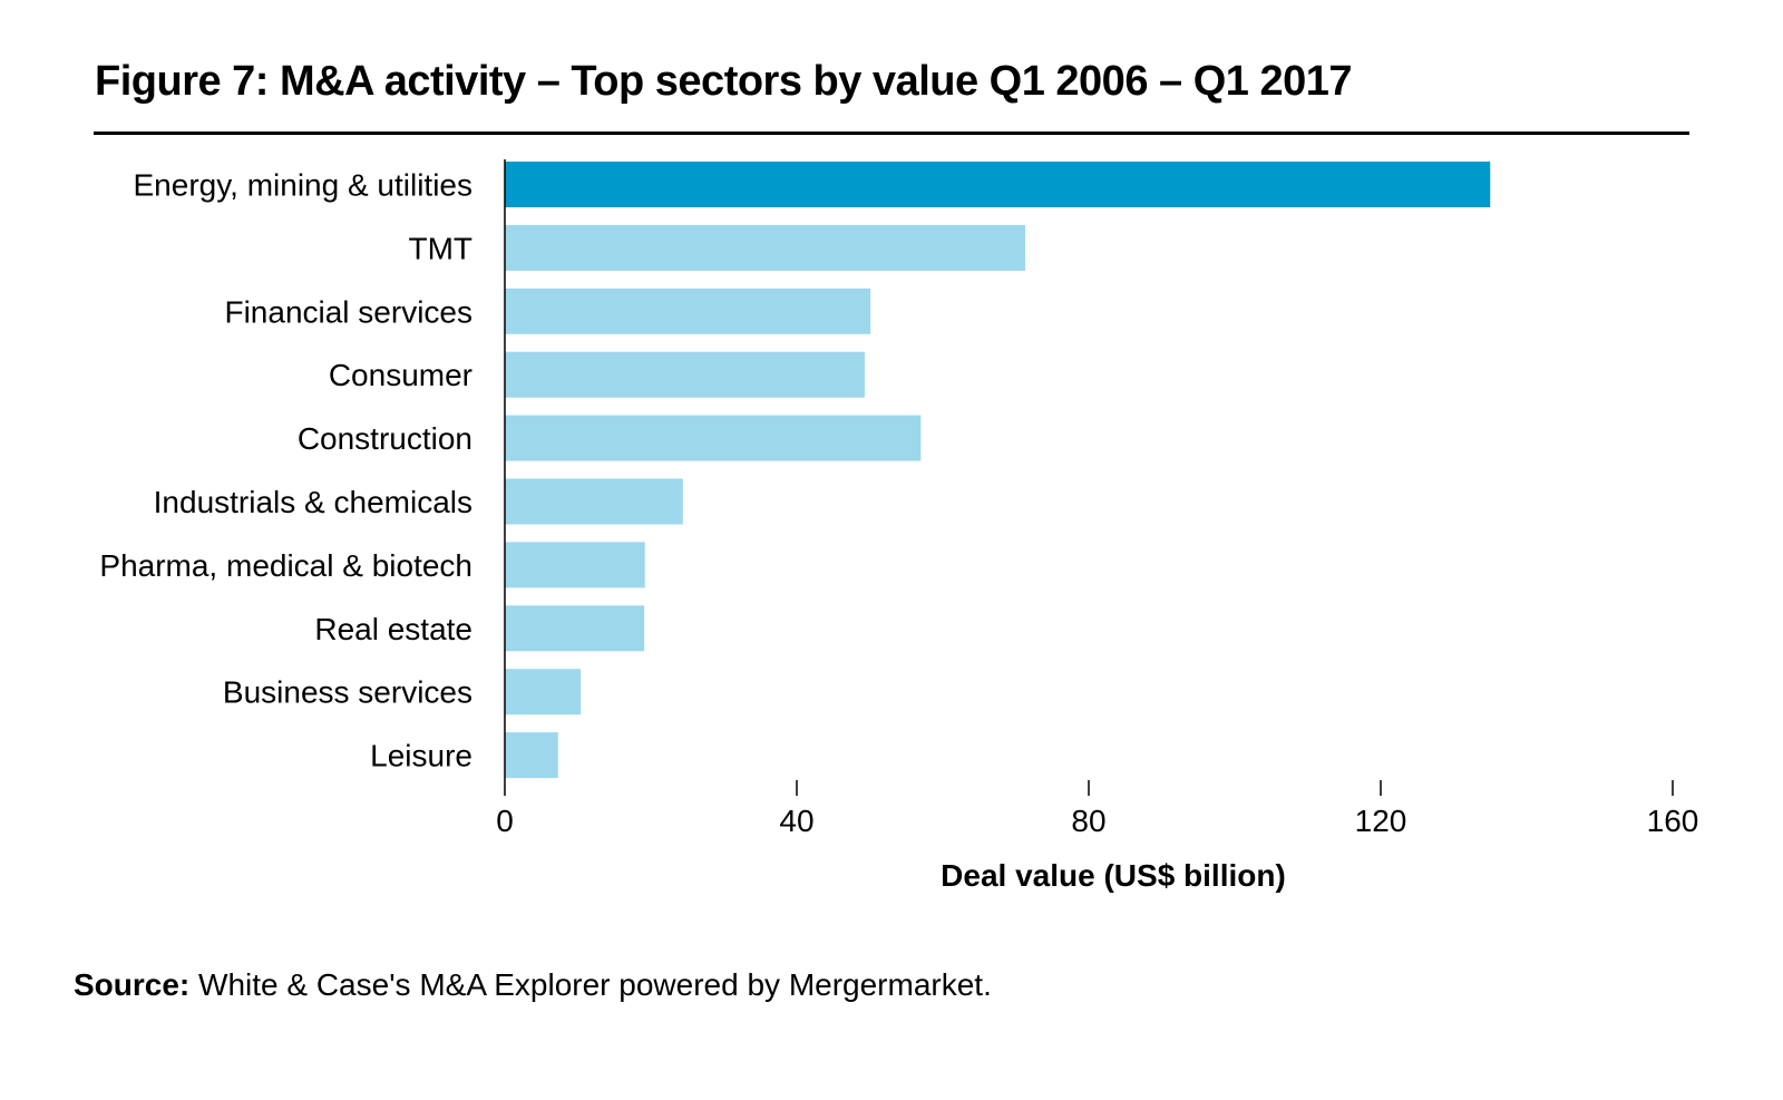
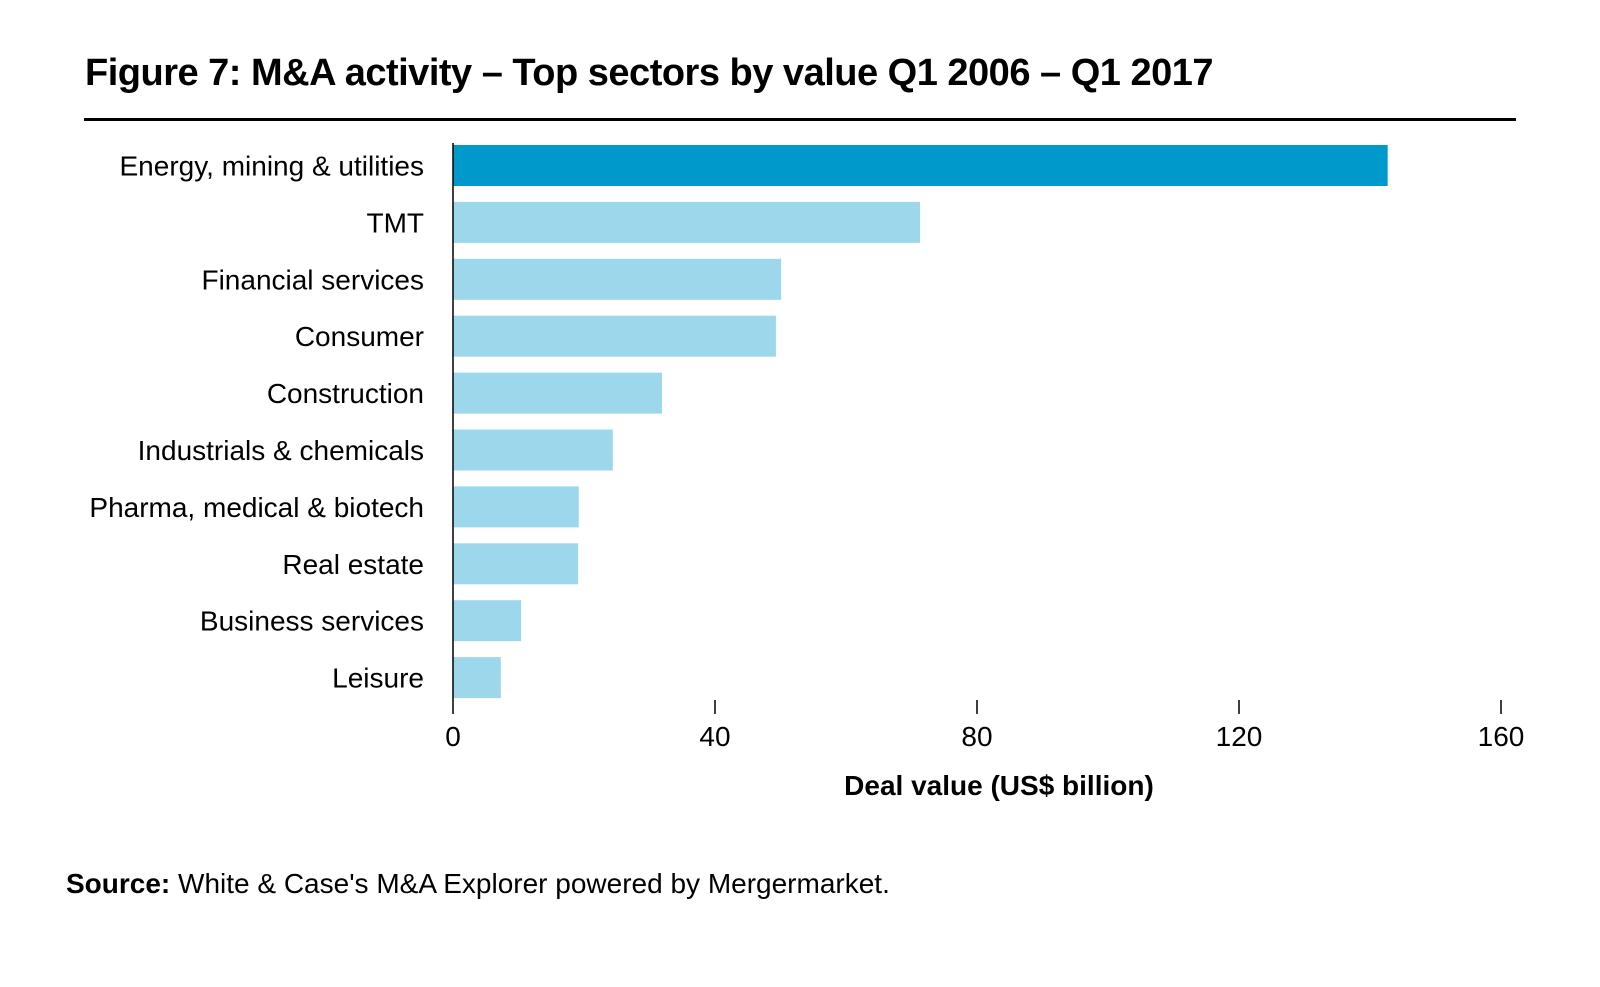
Energy, mining & utilities: 135 -> 143
Construction: 57 -> 32
